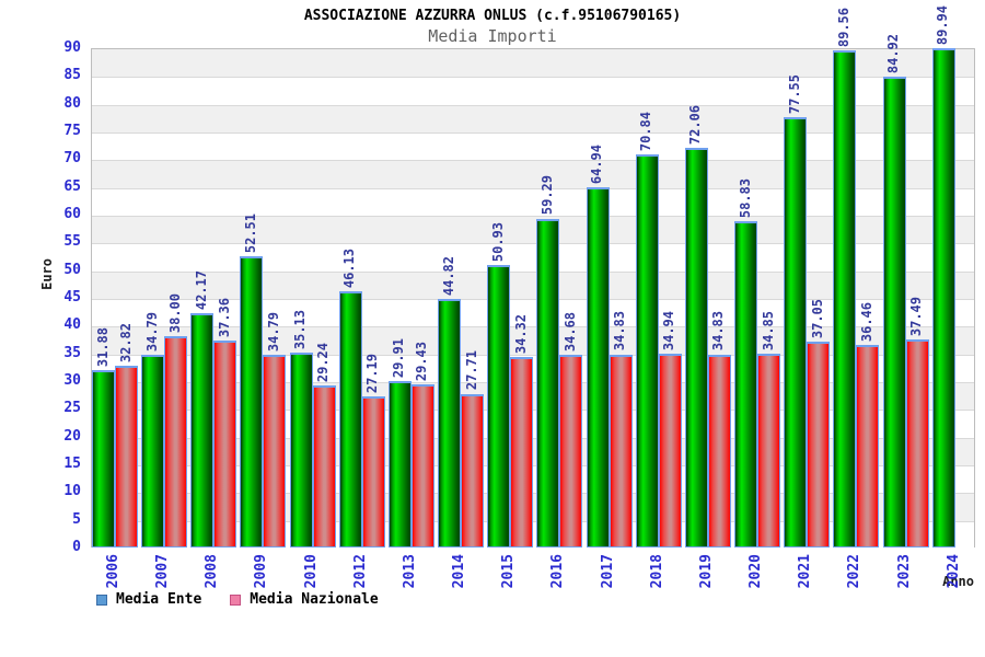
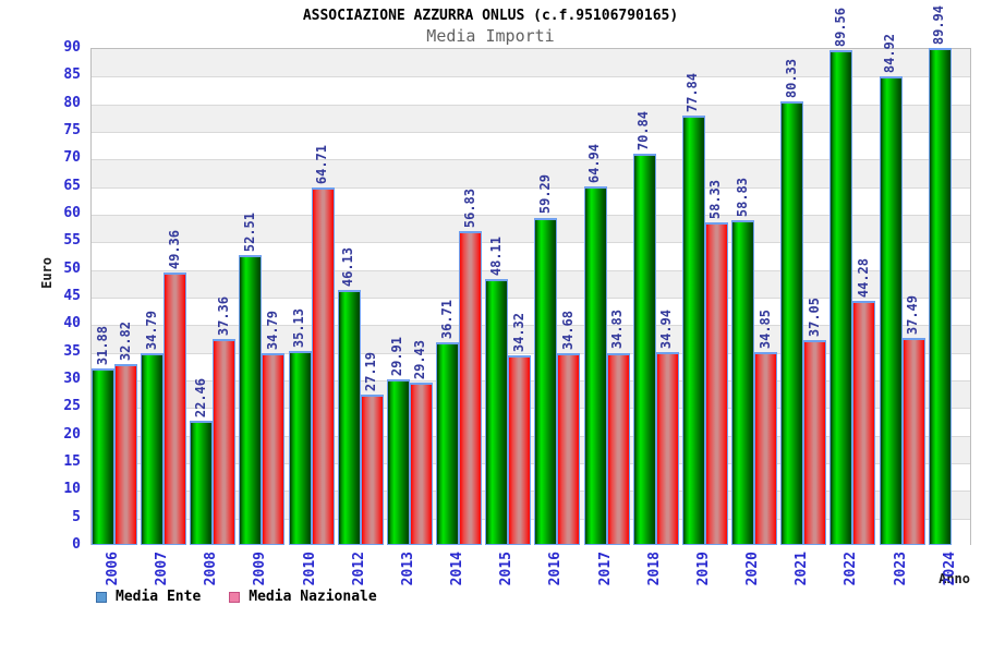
Media Nazionale/2007: 38.00 -> 49.36
Media Ente/2008: 42.17 -> 22.46
Media Nazionale/2010: 29.24 -> 64.71
Media Ente/2014: 44.82 -> 36.71
Media Nazionale/2014: 27.71 -> 56.83
Media Ente/2015: 50.93 -> 48.11
Media Ente/2019: 72.06 -> 77.84
Media Nazionale/2019: 34.83 -> 58.33
Media Ente/2021: 77.55 -> 80.33
Media Nazionale/2022: 36.46 -> 44.28
